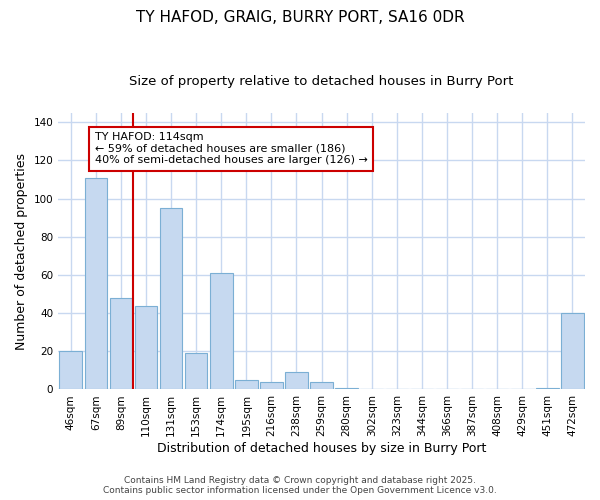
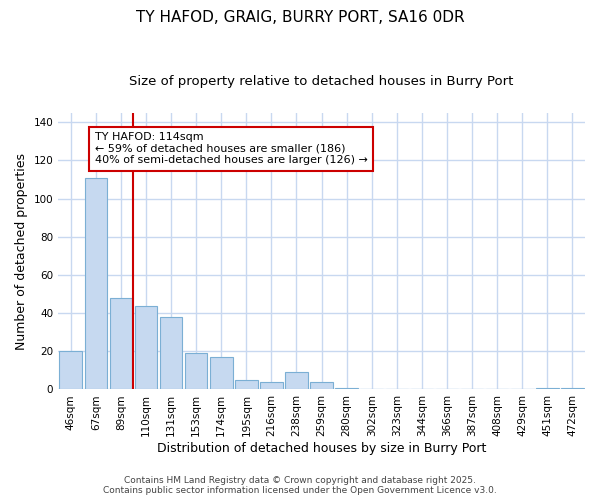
131sqm: 95 -> 38
174sqm: 61 -> 17
472sqm: 40 -> 1
